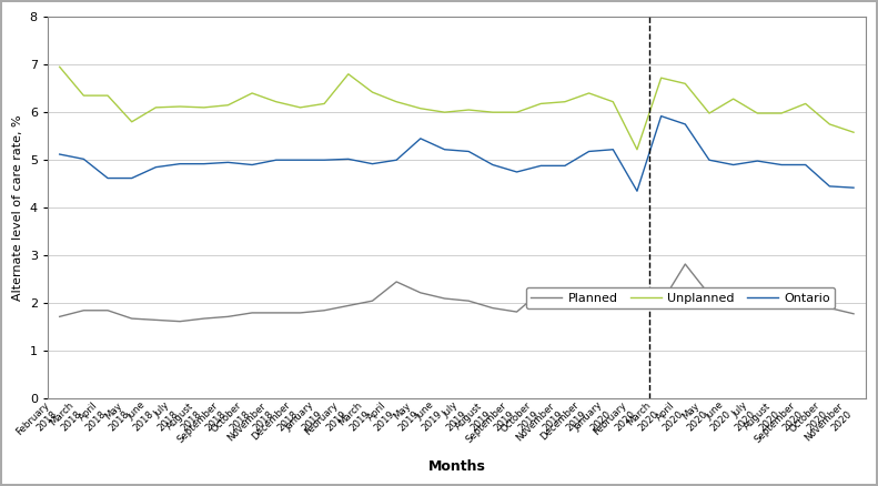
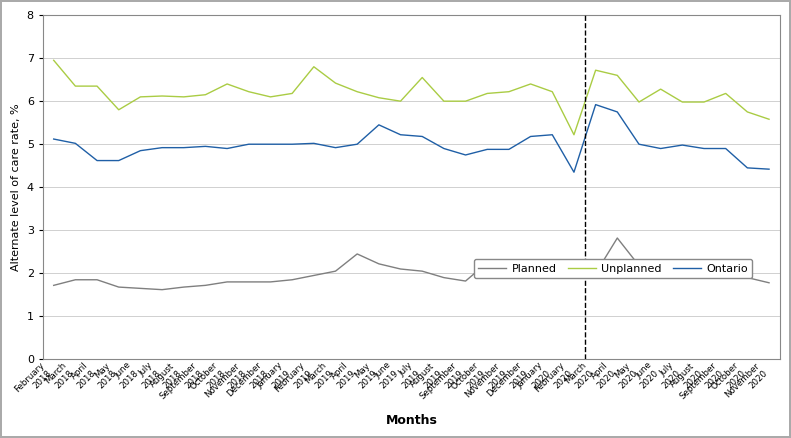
Unplanned/July 2019: 6.05 -> 6.55
